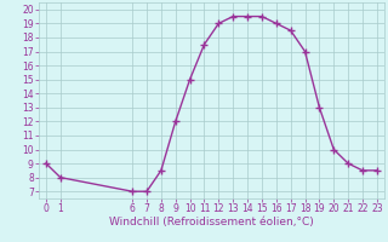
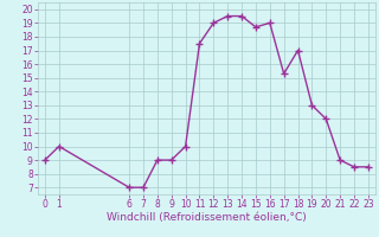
1: 8.0 -> 10.0
8: 8.5 -> 9.0
9: 12.0 -> 9.0
10: 15.0 -> 10.0
15: 19.5 -> 18.7
17: 18.5 -> 15.3
20: 10.0 -> 12.0
